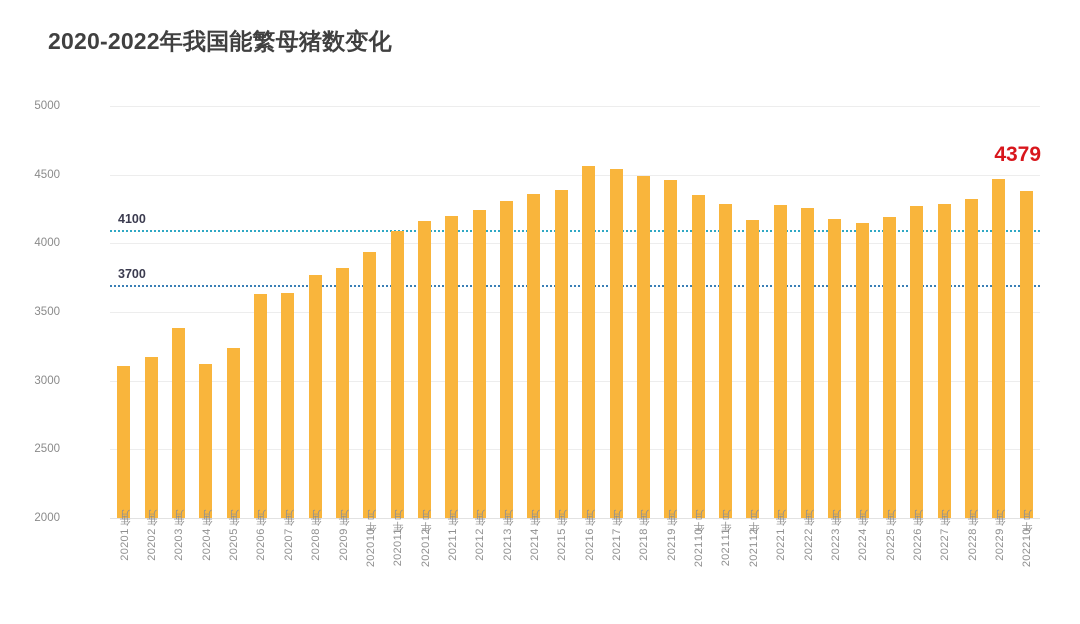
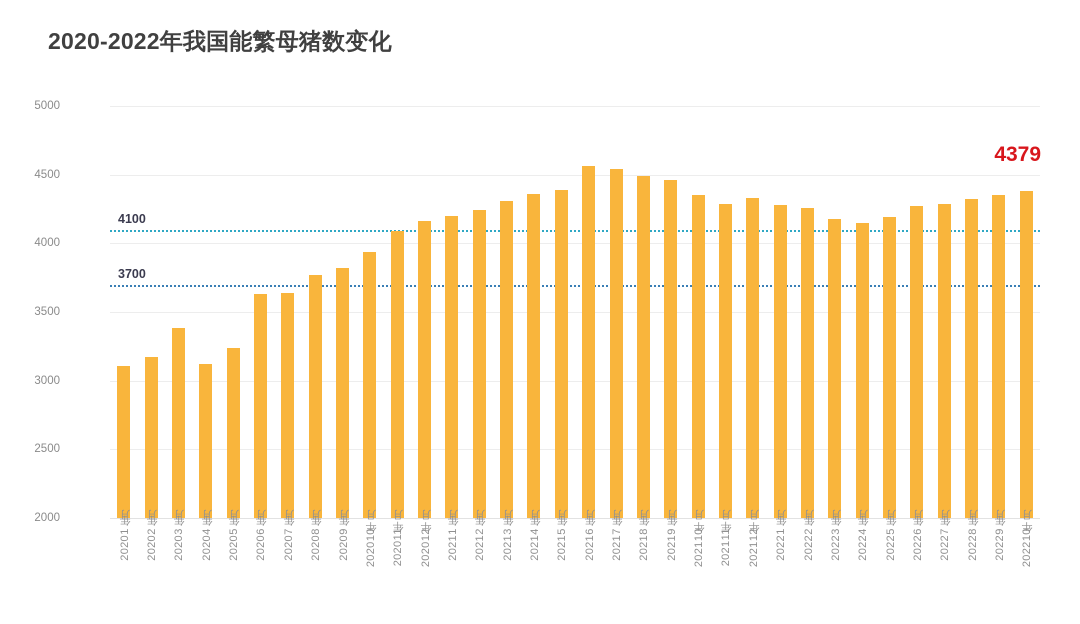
2021年12月: 4170 -> 4330
2022年9月: 4470 -> 4360
